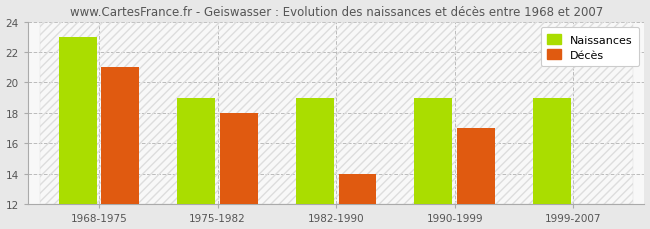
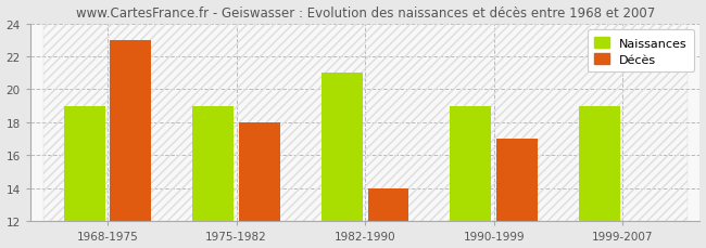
Naissances/1968-1975: 23 -> 19
Décès/1968-1975: 21 -> 23
Naissances/1982-1990: 19 -> 21
